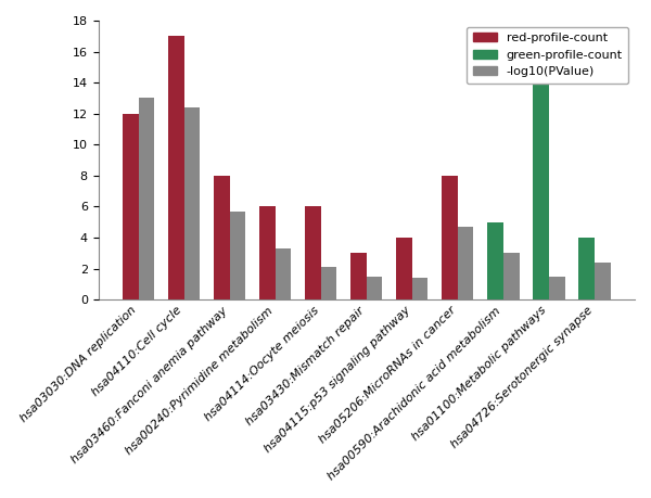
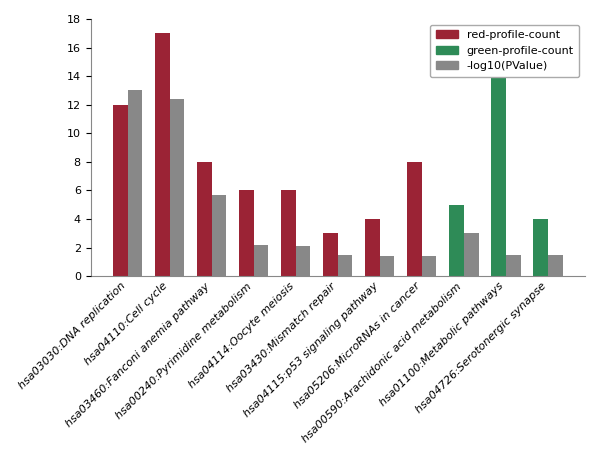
-log10(PValue)/hsa00240:Pyrimidine metabolism: 3.3 -> 2.2
-log10(PValue)/hsa05206:MicroRNAs in cancer: 4.7 -> 1.4
-log10(PValue)/hsa04726:Serotonergic synapse: 2.4 -> 1.5
